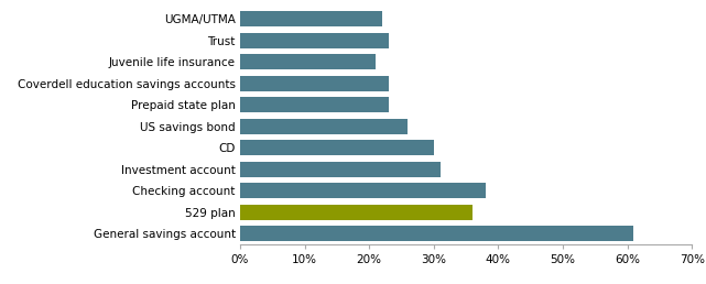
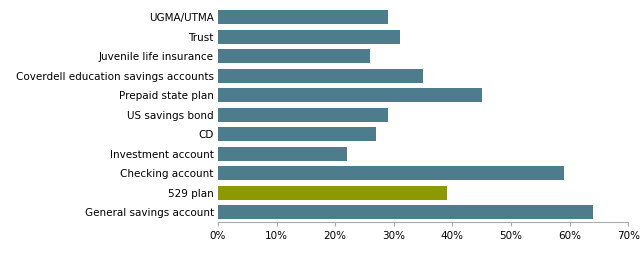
UGMA/UTMA: 22% -> 29%
Trust: 23% -> 31%
Juvenile life insurance: 21% -> 26%
Coverdell education savings accounts: 23% -> 35%
Prepaid state plan: 23% -> 45%
US savings bond: 26% -> 29%
CD: 30% -> 27%
Investment account: 31% -> 22%
Checking account: 38% -> 59%
529 plan: 36% -> 39%
General savings account: 61% -> 64%
